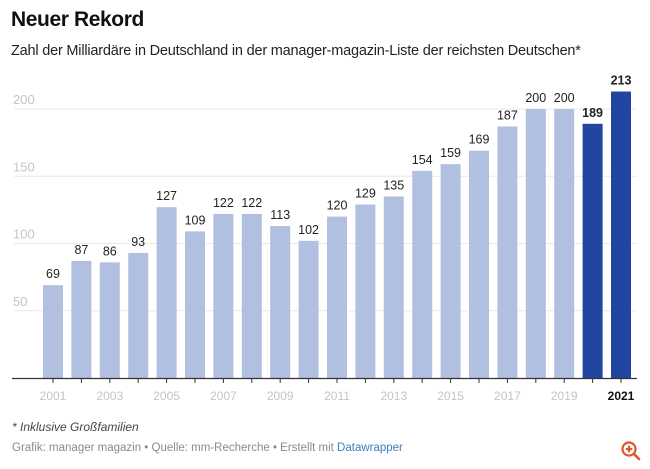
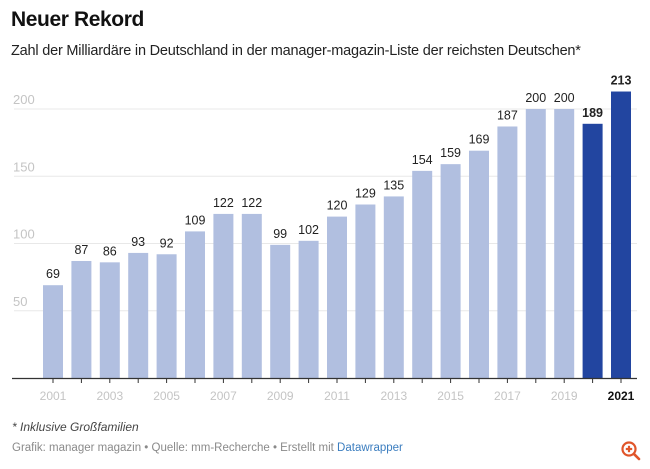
2005: 127 -> 92
2009: 113 -> 99
